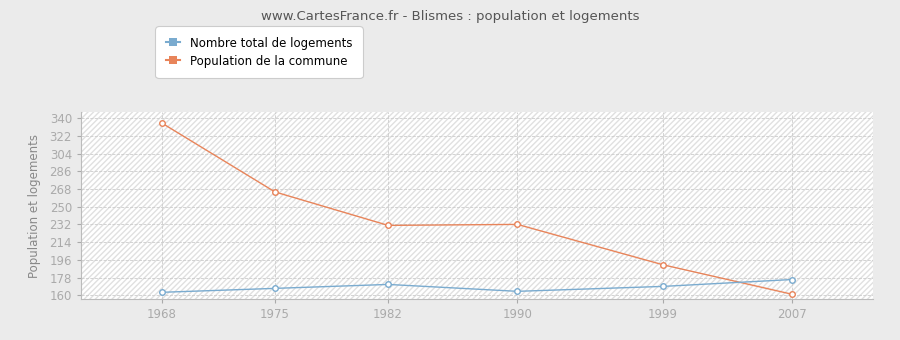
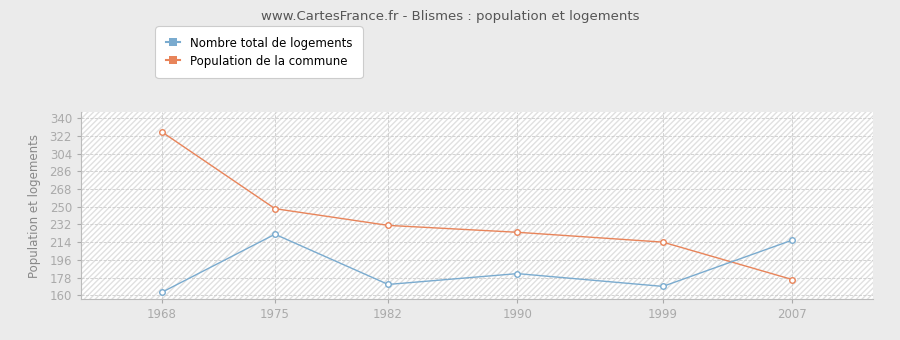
Population de la commune/1968: 335 -> 326
Nombre total de logements/1975: 167 -> 222
Population de la commune/1975: 265 -> 248
Nombre total de logements/1990: 164 -> 182
Population de la commune/1990: 232 -> 224
Population de la commune/1999: 191 -> 214
Nombre total de logements/2007: 176 -> 216
Population de la commune/2007: 161 -> 176
